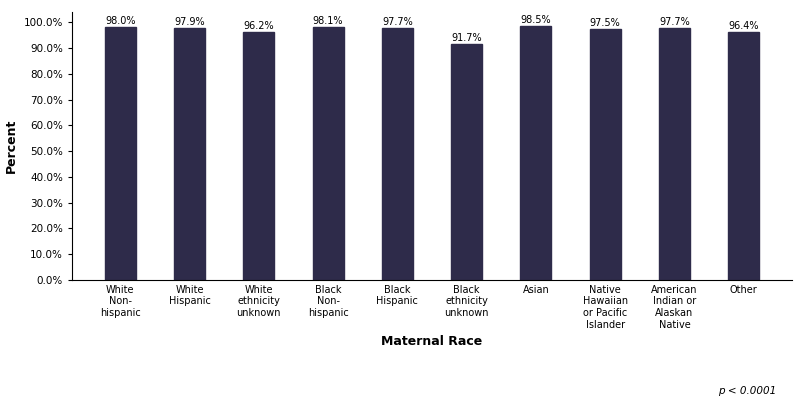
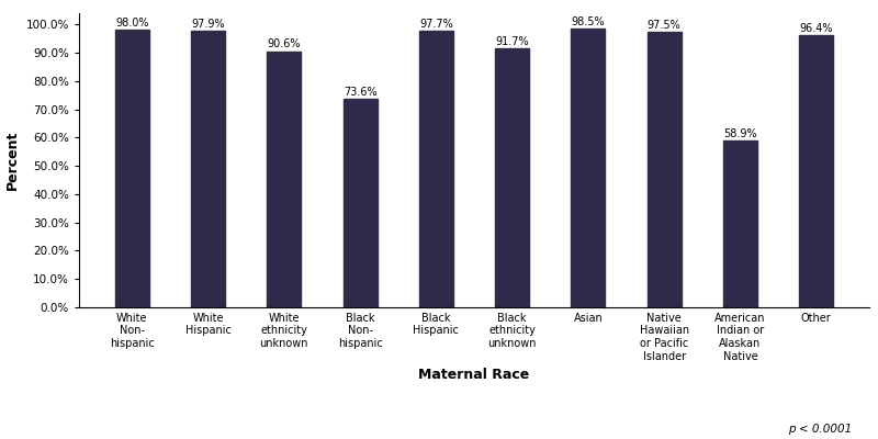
White ethnicity unknown: 96.2% -> 90.6%
Black Non- hispanic: 98.1% -> 73.6%
American Indian or Alaskan Native: 97.7% -> 58.9%
